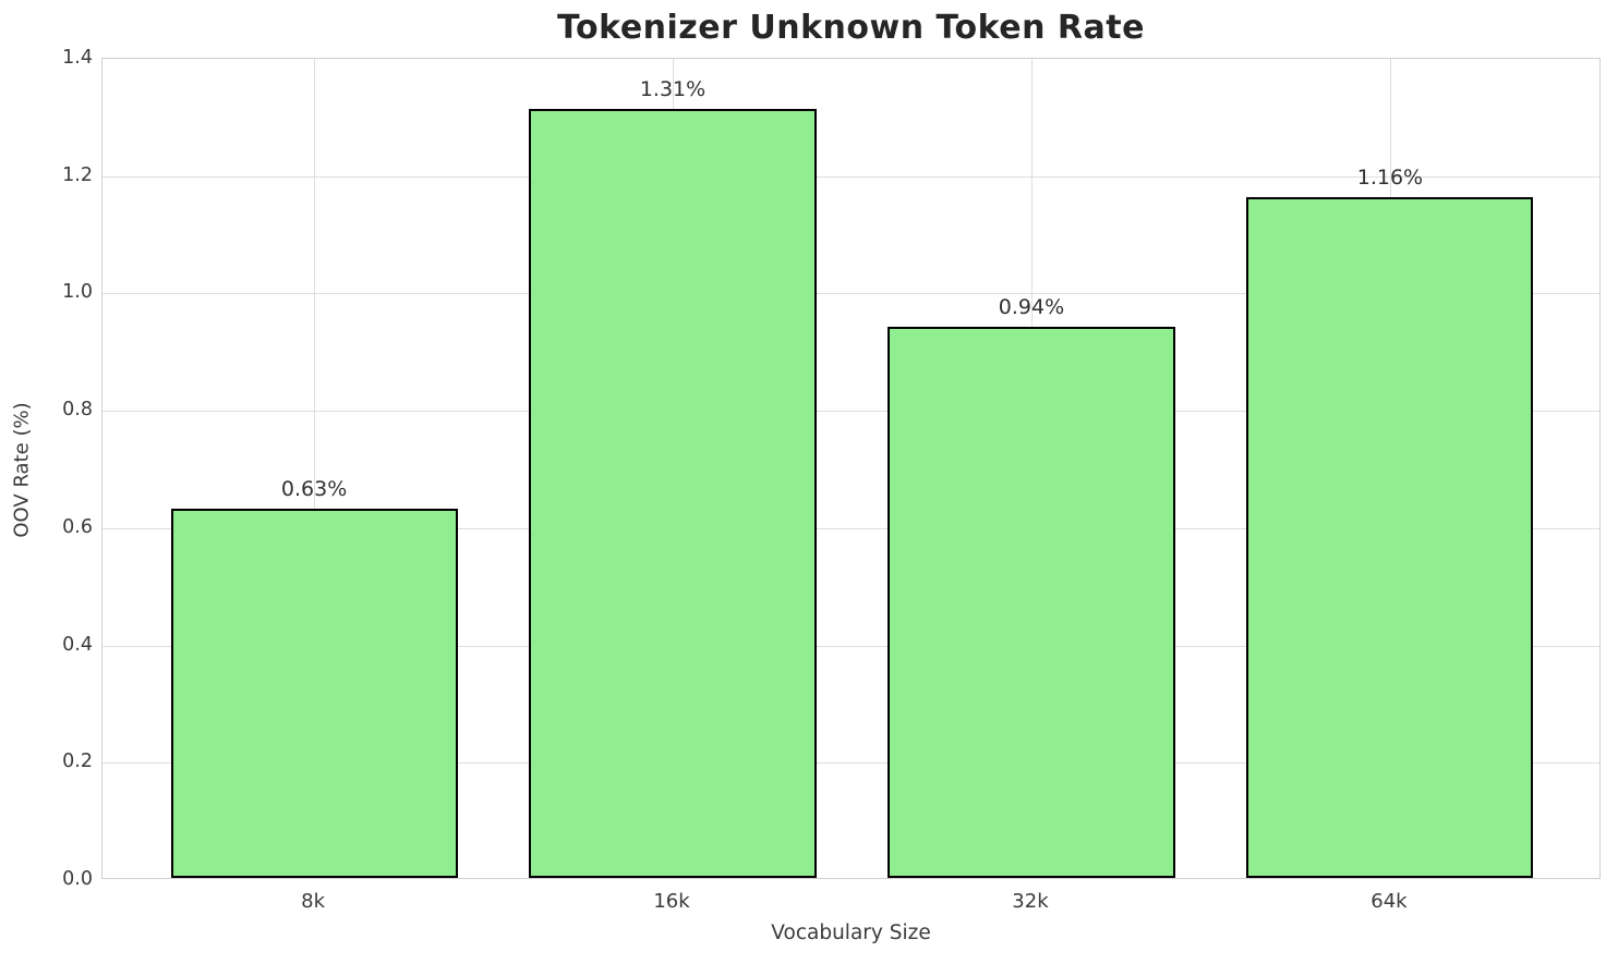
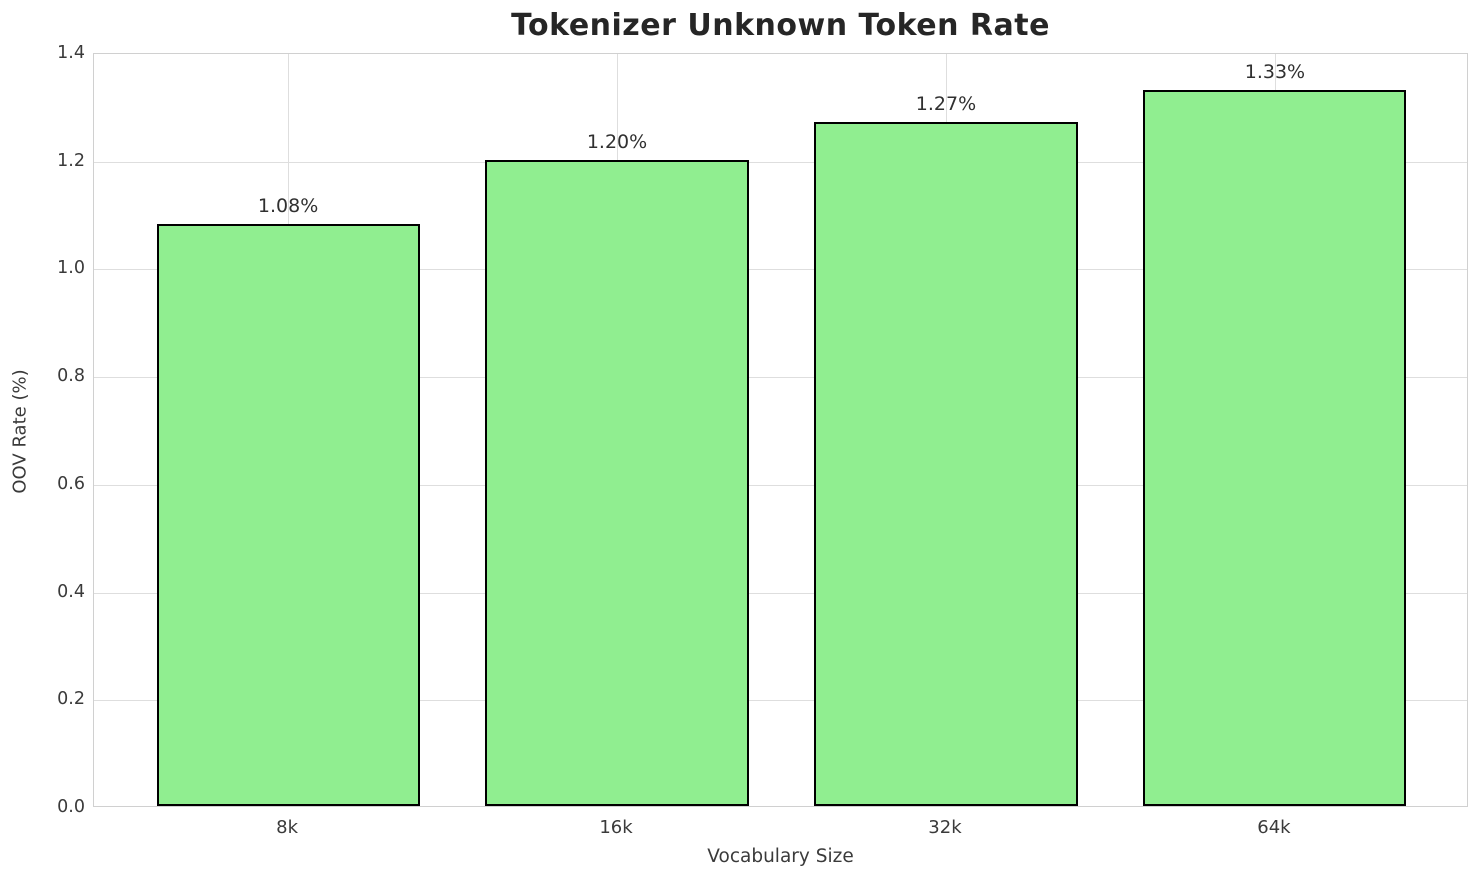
8k: 0.63% -> 1.08%
16k: 1.31% -> 1.20%
32k: 0.94% -> 1.27%
64k: 1.16% -> 1.33%
